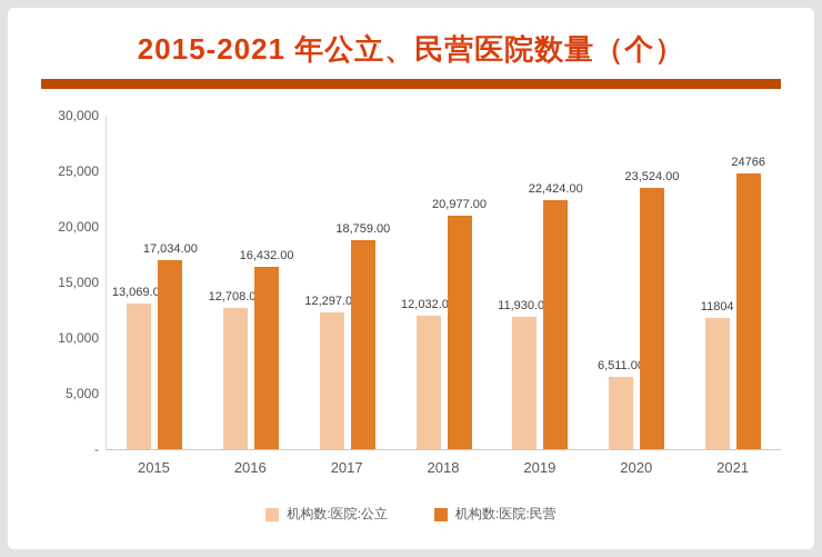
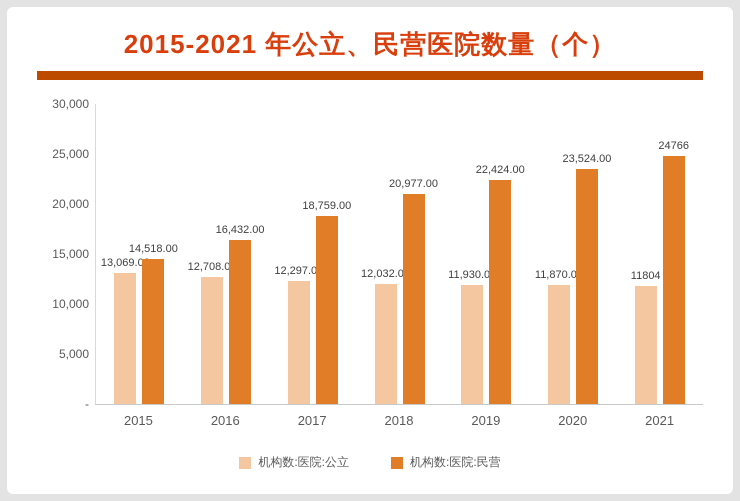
机构数:医院:民营/2015: 17,034.00 -> 14,518.00
机构数:医院:公立/2020: 6,511.00 -> 11,870.00
